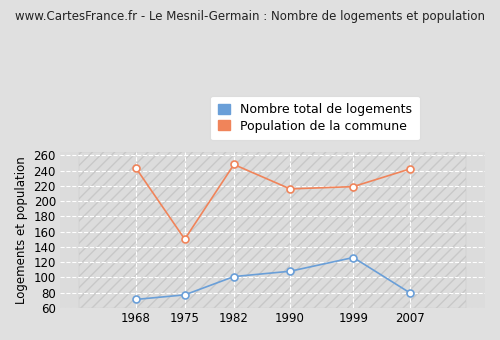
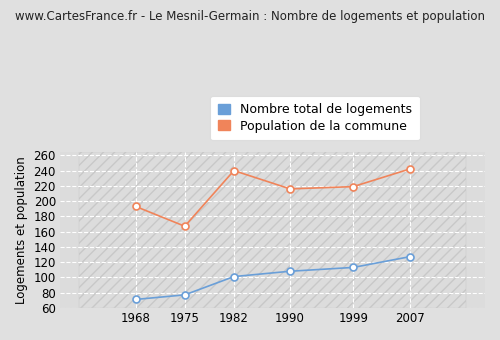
Population de la commune/1968: 244 -> 193
Population de la commune/1975: 150 -> 167
Population de la commune/1982: 248 -> 240
Nombre total de logements/1999: 126 -> 113
Nombre total de logements/2007: 80 -> 127
